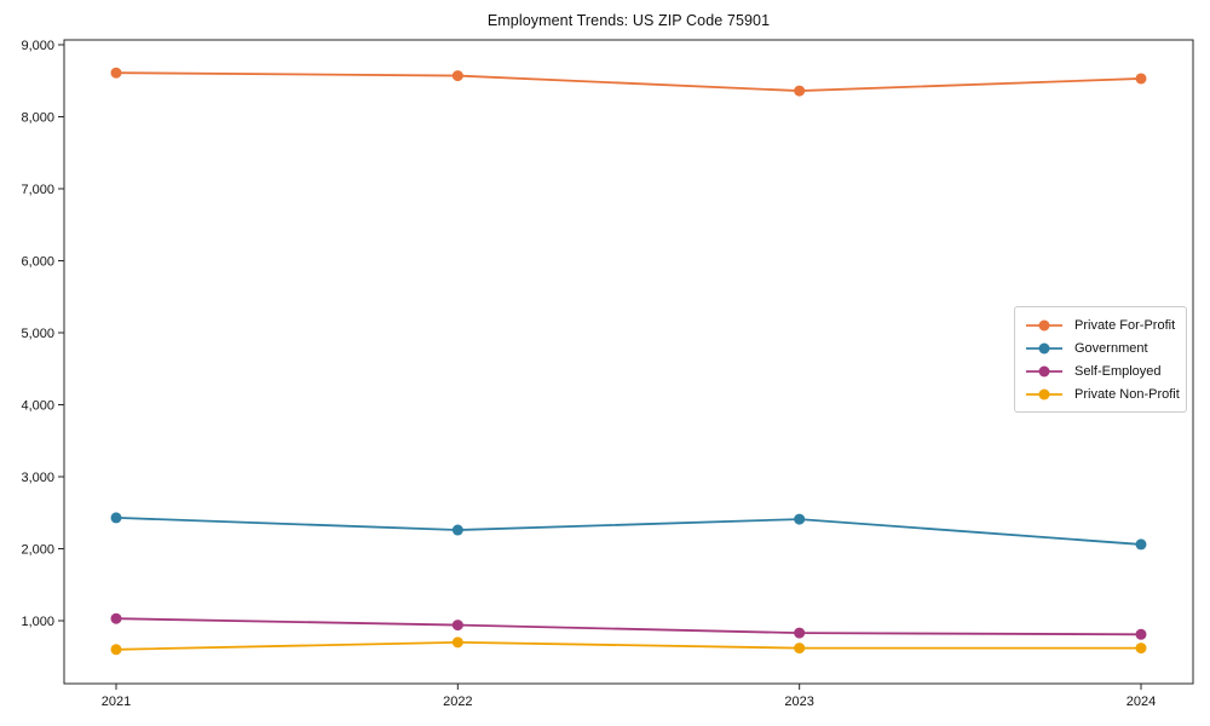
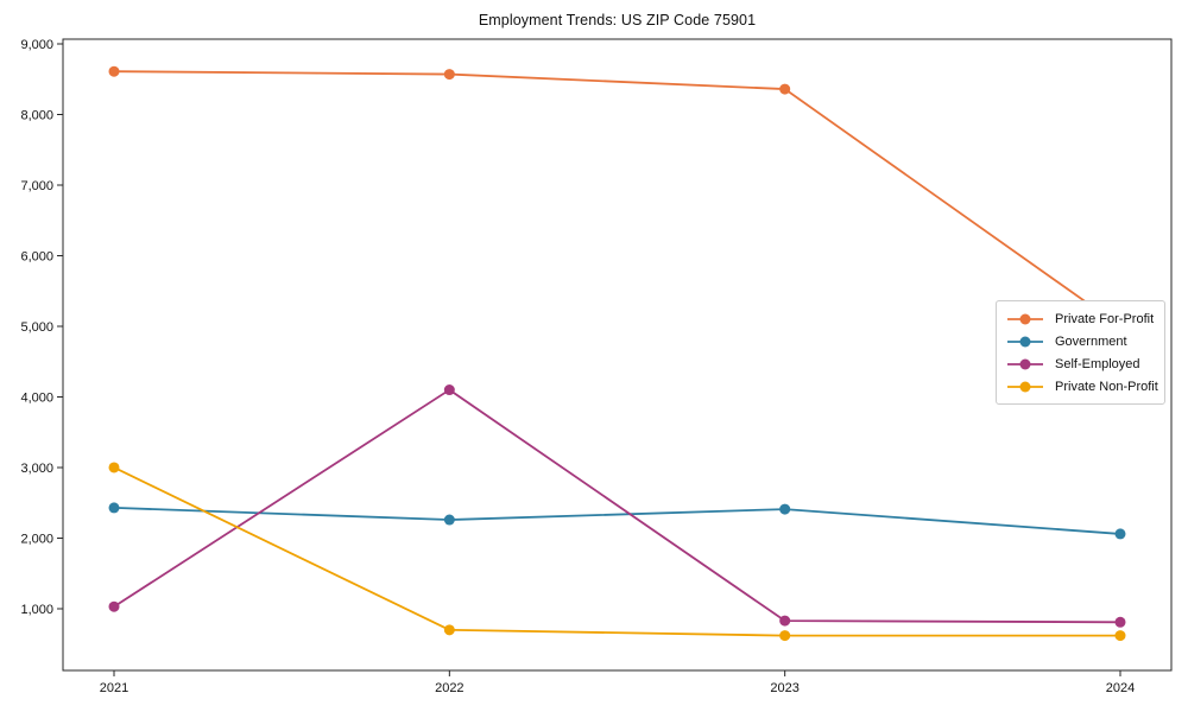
Private Non-Profit/2021: 600 -> 3000
Self-Employed/2022: 900 -> 4100
Private For-Profit/2024: 8500 -> 5000
